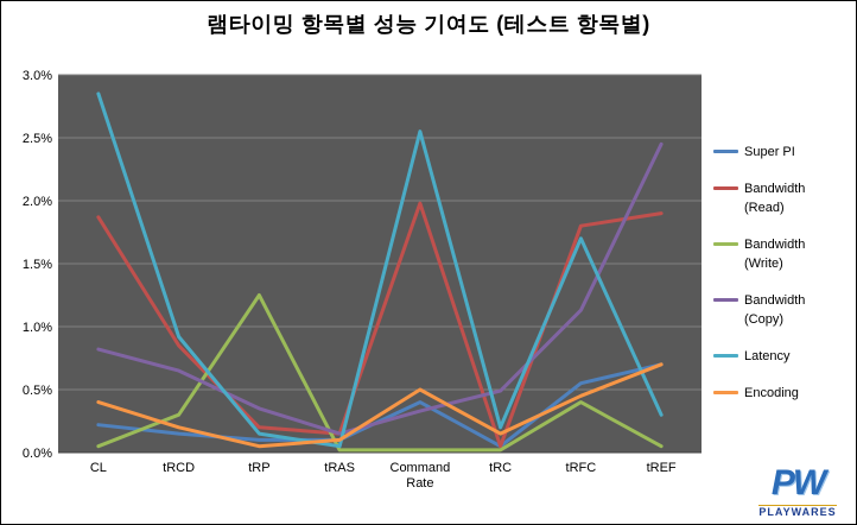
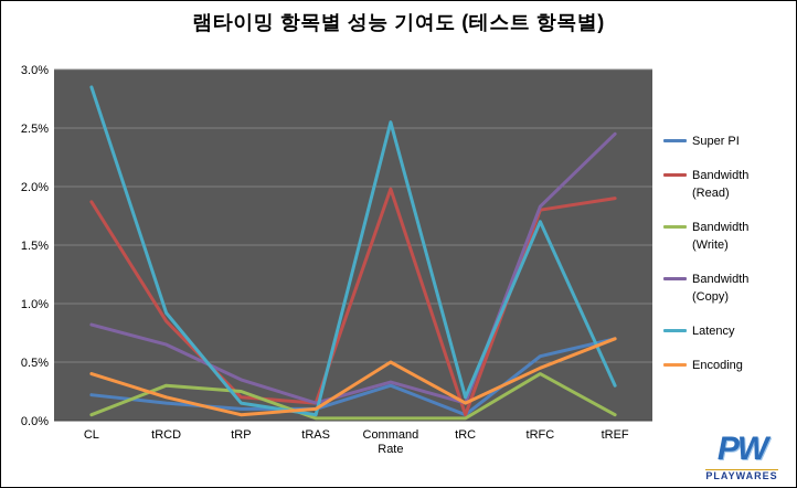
Bandwidth (Write)/tRP: 1.25% -> 0.25%
Super PI/Command Rate: 0.40% -> 0.30%
Bandwidth (Copy)/tRC: 0.49% -> 0.15%
Bandwidth (Copy)/tRFC: 1.13% -> 1.83%
